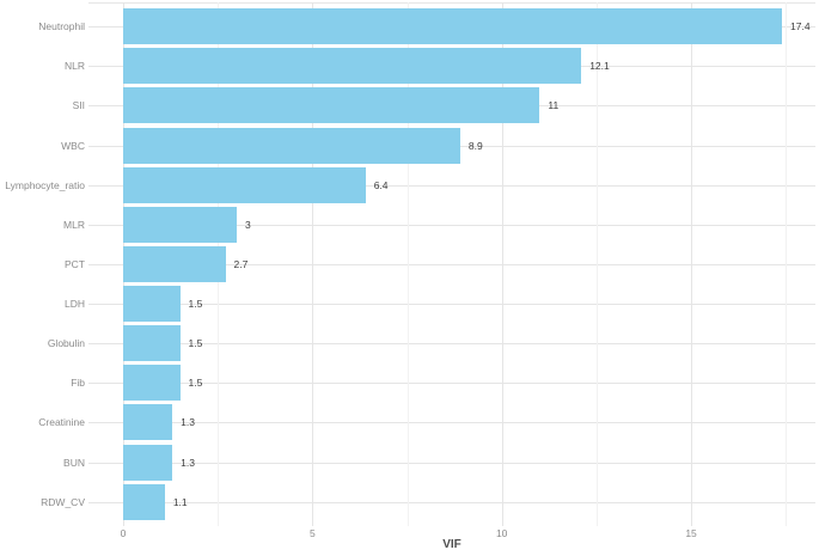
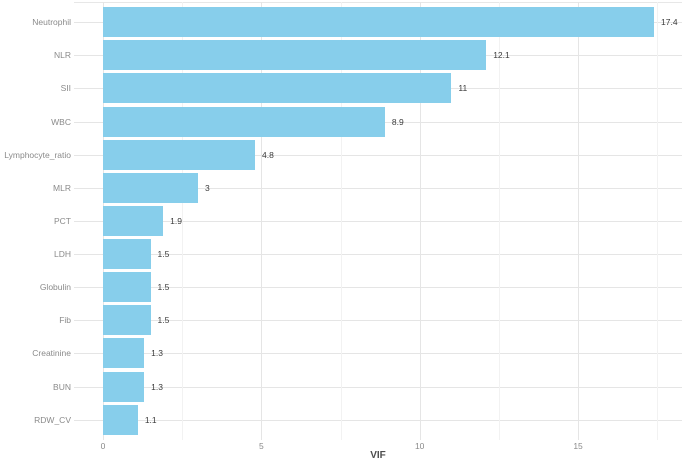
Lymphocyte_ratio: 6.4 -> 4.8
PCT: 2.7 -> 1.9
